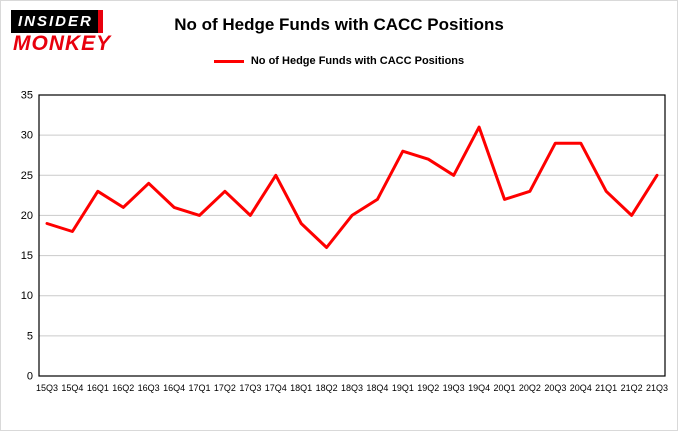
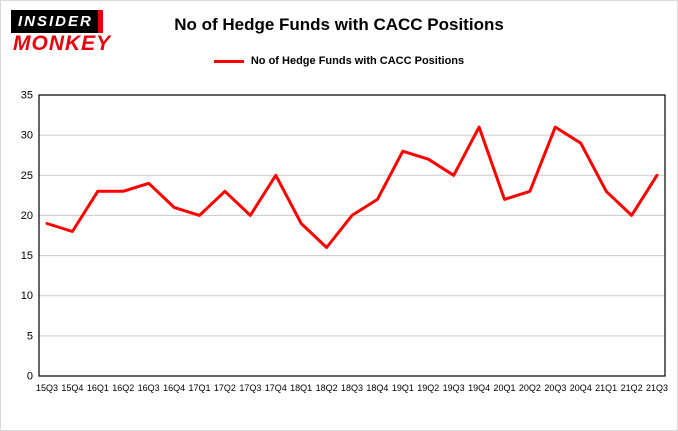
16Q2: 21 -> 23
20Q3: 29 -> 31
